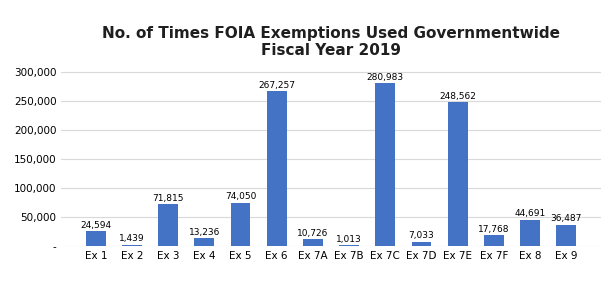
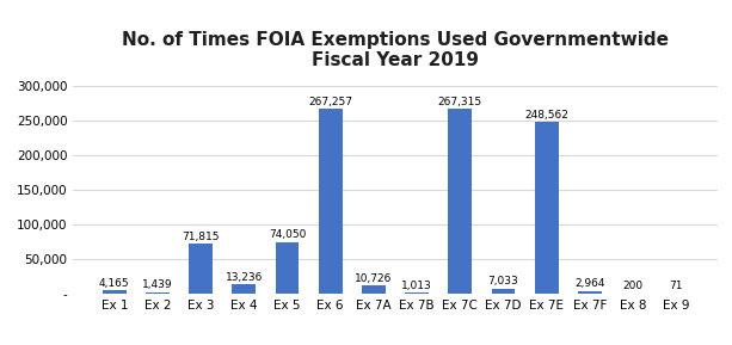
Ex 1: 24,594 -> 4,165
Ex 7C: 280,983 -> 267,315
Ex 7F: 17,768 -> 2,964
Ex 8: 44,691 -> 200
Ex 9: 36,487 -> 71
